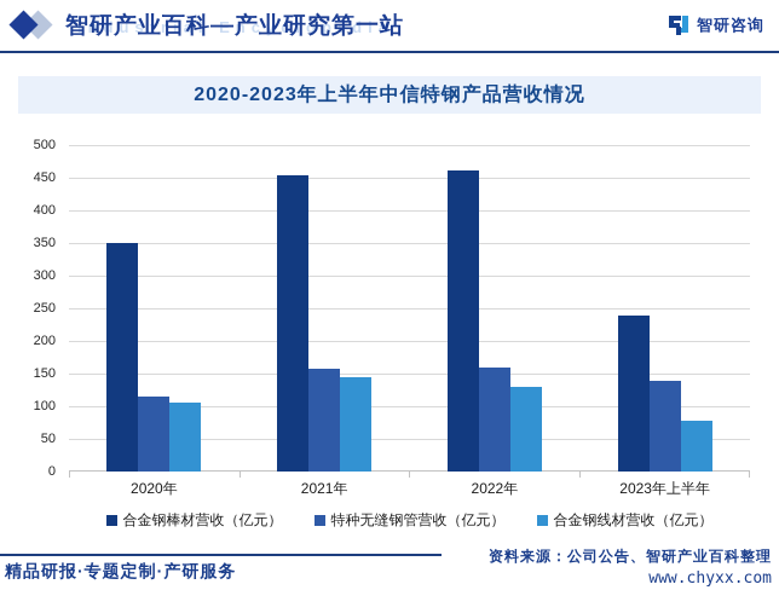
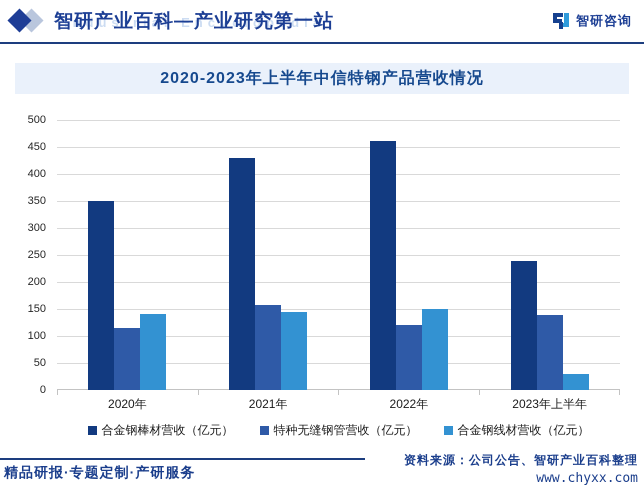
合金钢线材营收（亿元）/2020年: 100 -> 140
合金钢棒材营收（亿元）/2021年: 450 -> 430
特种无缝钢管营收（亿元）/2022年: 160 -> 120
合金钢线材营收（亿元）/2022年: 130 -> 150
合金钢线材营收（亿元）/2023年上半年: 80 -> 30
